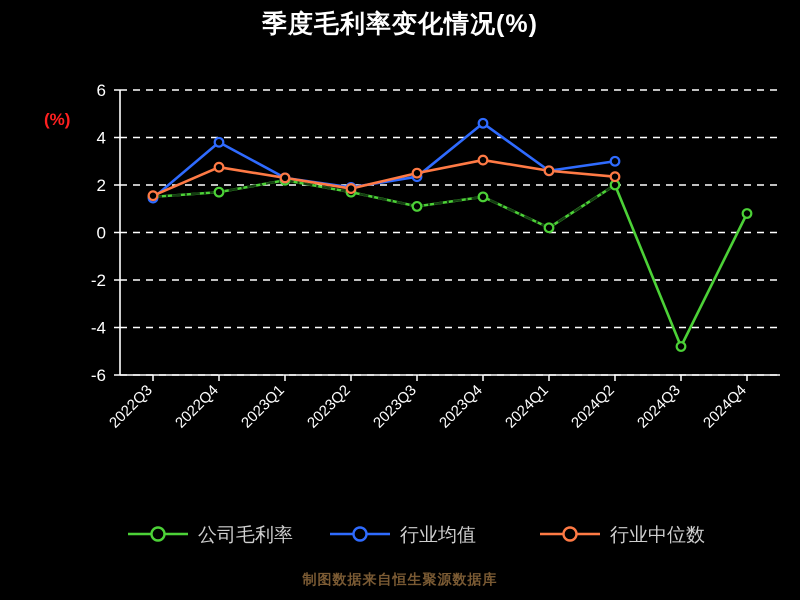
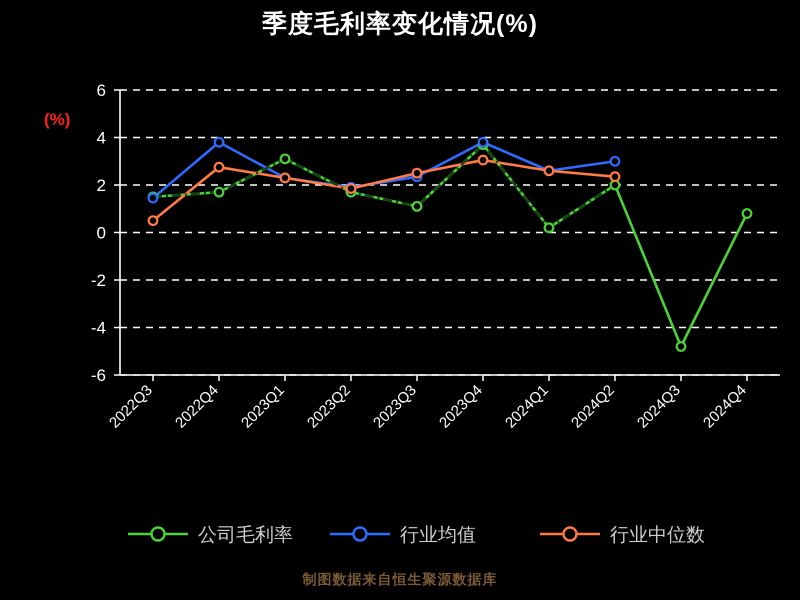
行业中位数/2022Q3: 1.6 -> 0.5
公司毛利率/2023Q1: 2.2 -> 3.1
公司毛利率/2023Q4: 1.5 -> 3.7
行业均值/2023Q4: 4.6 -> 3.8
